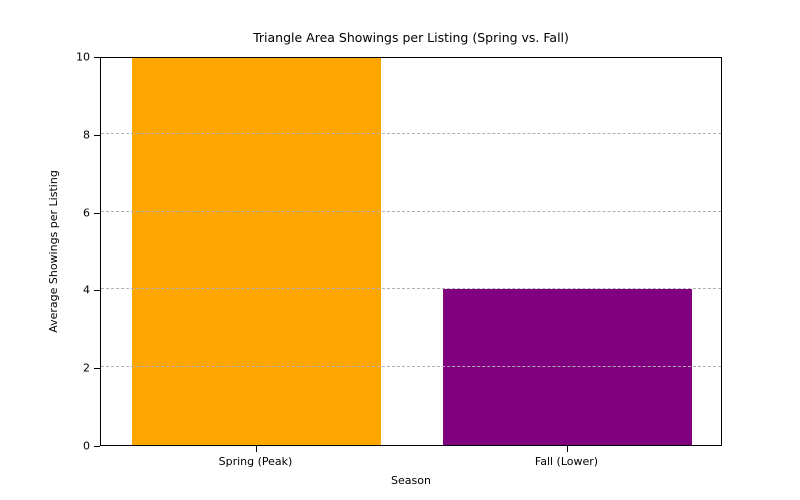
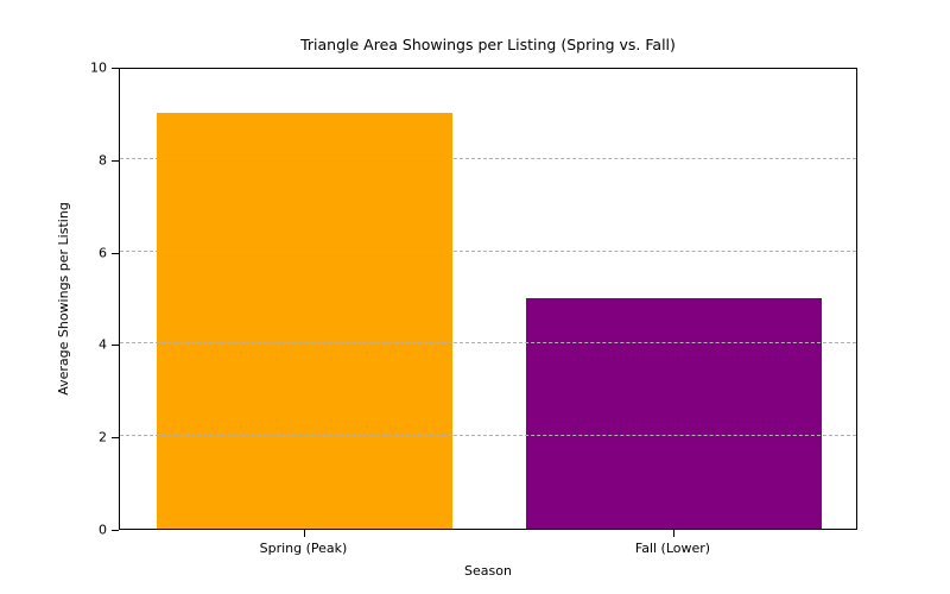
Spring (Peak): 10 -> 9
Fall (Lower): 4 -> 5
